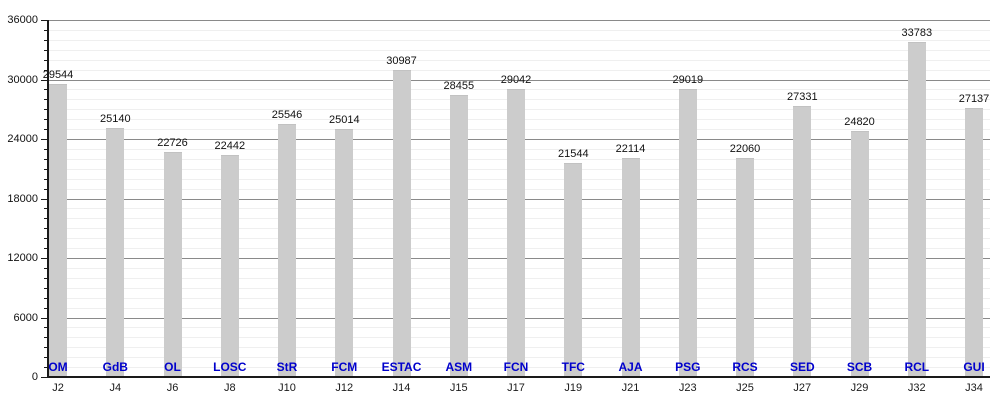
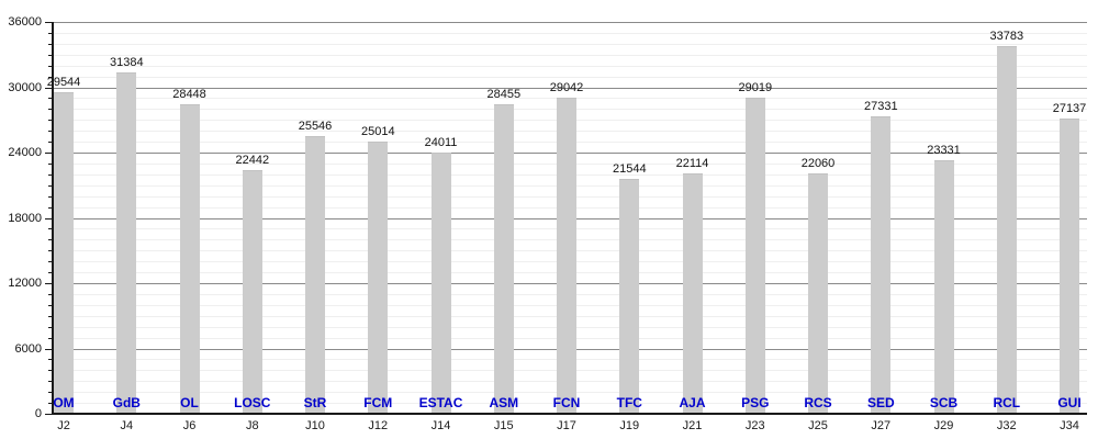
J4: 25140 -> 31384
J6: 22726 -> 28448
J14: 30987 -> 24011
J29: 24820 -> 23331
